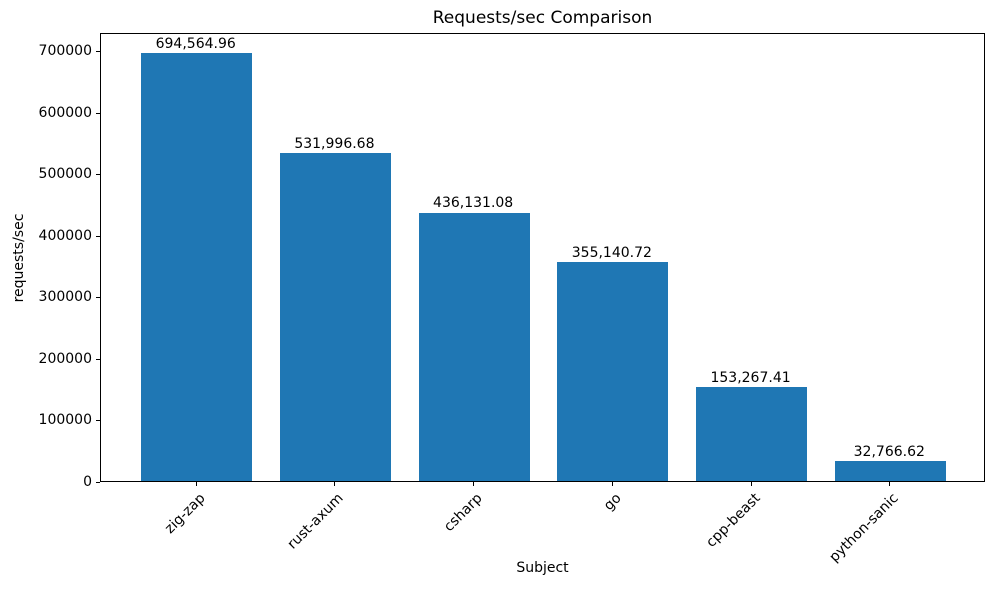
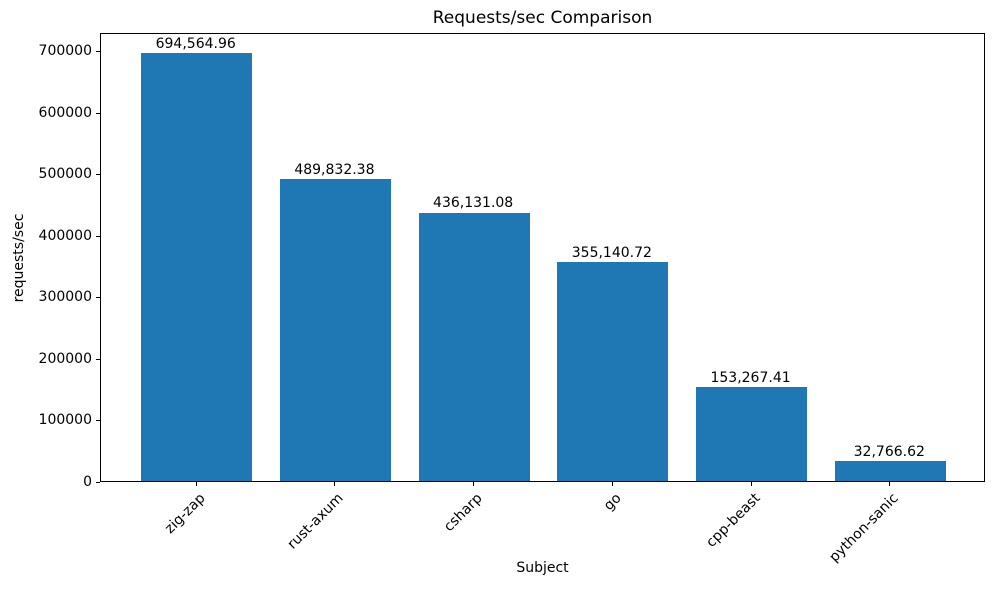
rust-axum: 531,996.68 -> 489,832.38
